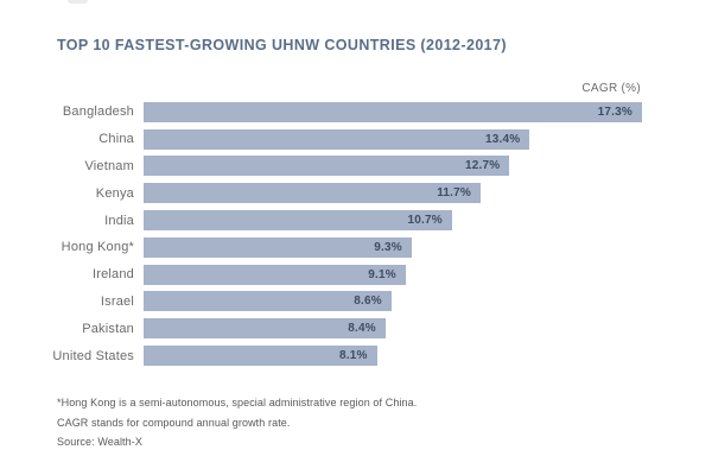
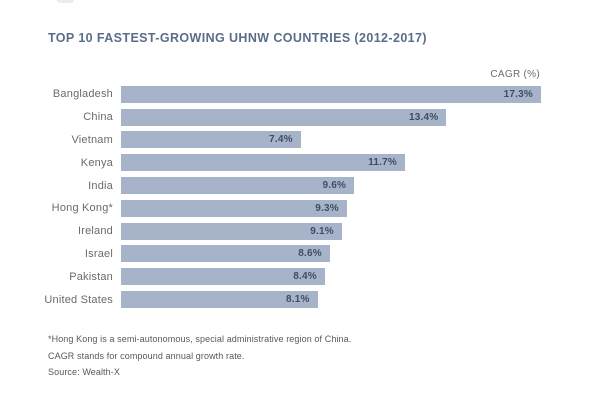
Vietnam: 12.7% -> 7.4%
India: 10.7% -> 9.6%
